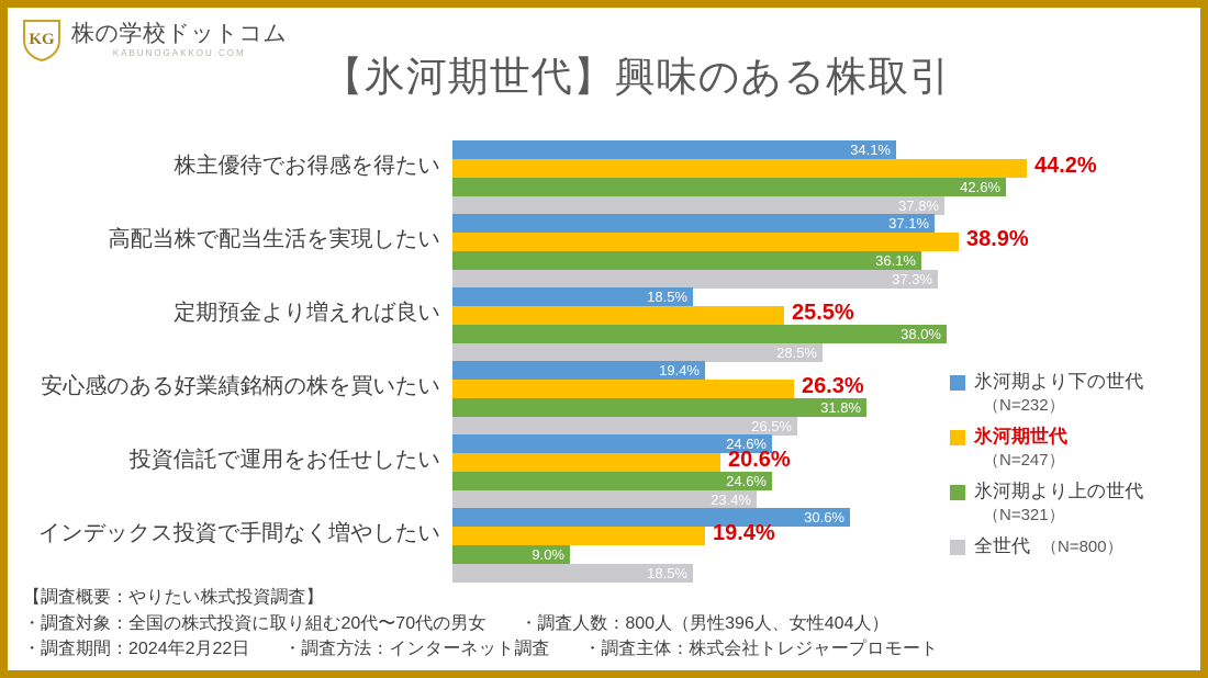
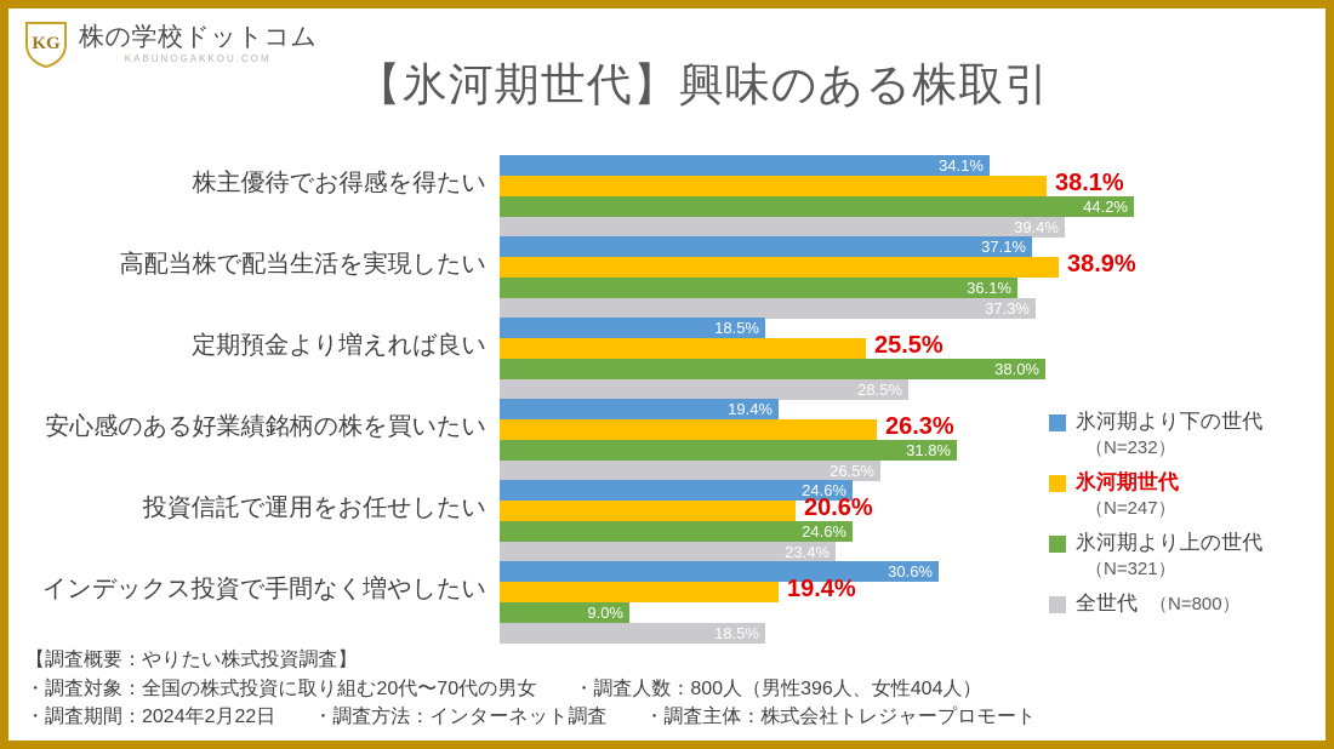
氷河期世代/株主優待でお得感を得たい: 44.2% -> 38.1%
氷河期より上の世代/株主優待でお得感を得たい: 42.6% -> 44.2%
全世代/株主優待でお得感を得たい: 37.8% -> 39.4%
